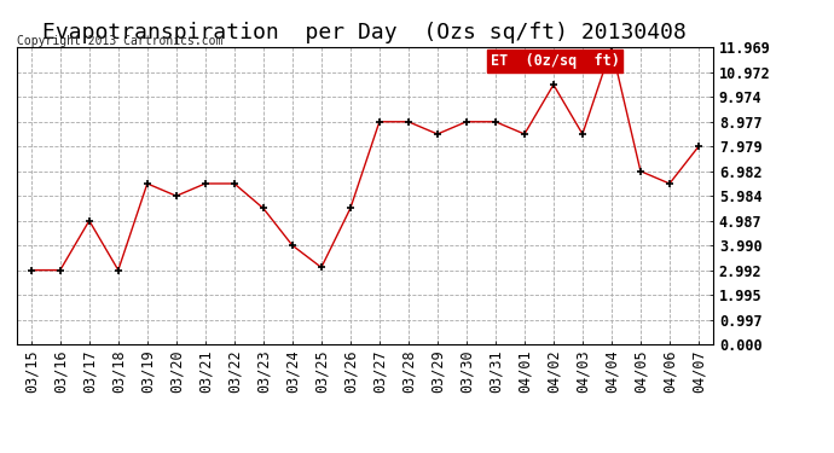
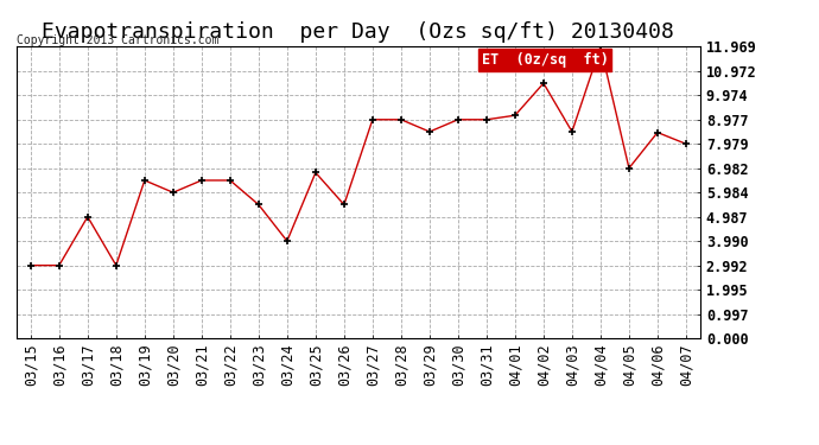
03/25: 3.10 -> 6.80
04/01: 8.48 -> 9.15
04/06: 6.48 -> 8.45
